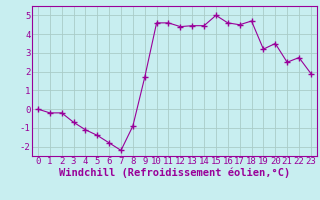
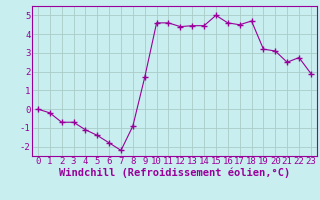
2: -0.2 -> -0.7
20: 3.5 -> 3.1
